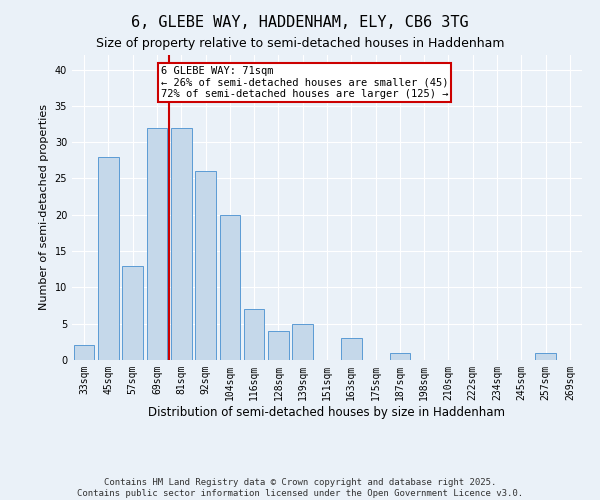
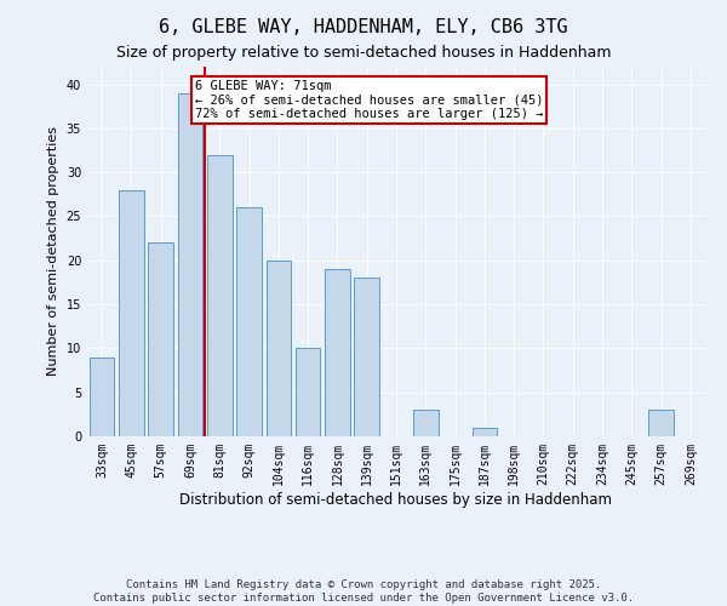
33sqm: 2 -> 9
57sqm: 13 -> 22
69sqm: 32 -> 39
116sqm: 7 -> 10
128sqm: 4 -> 19
139sqm: 5 -> 18
257sqm: 1 -> 3
